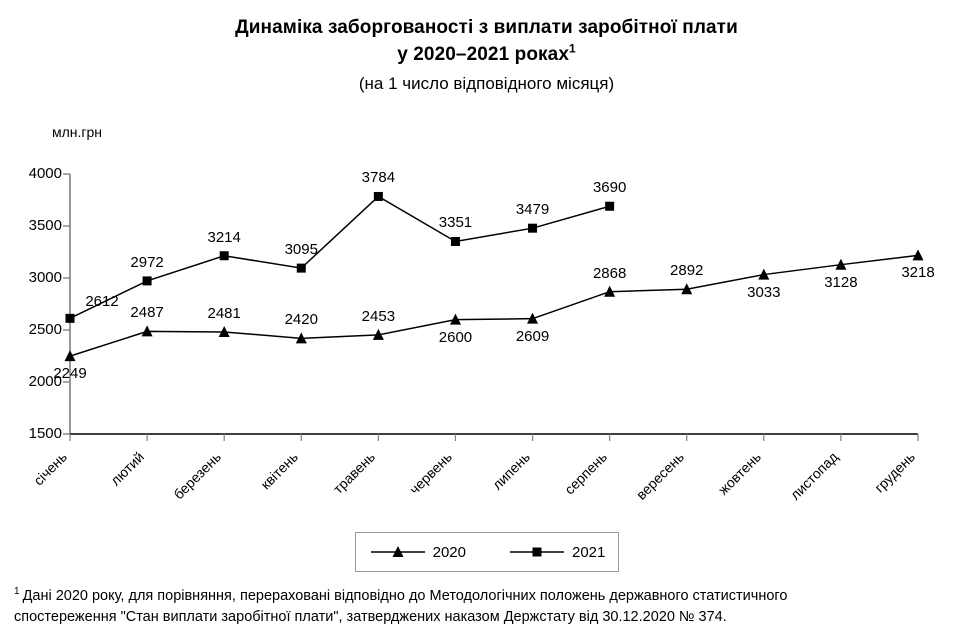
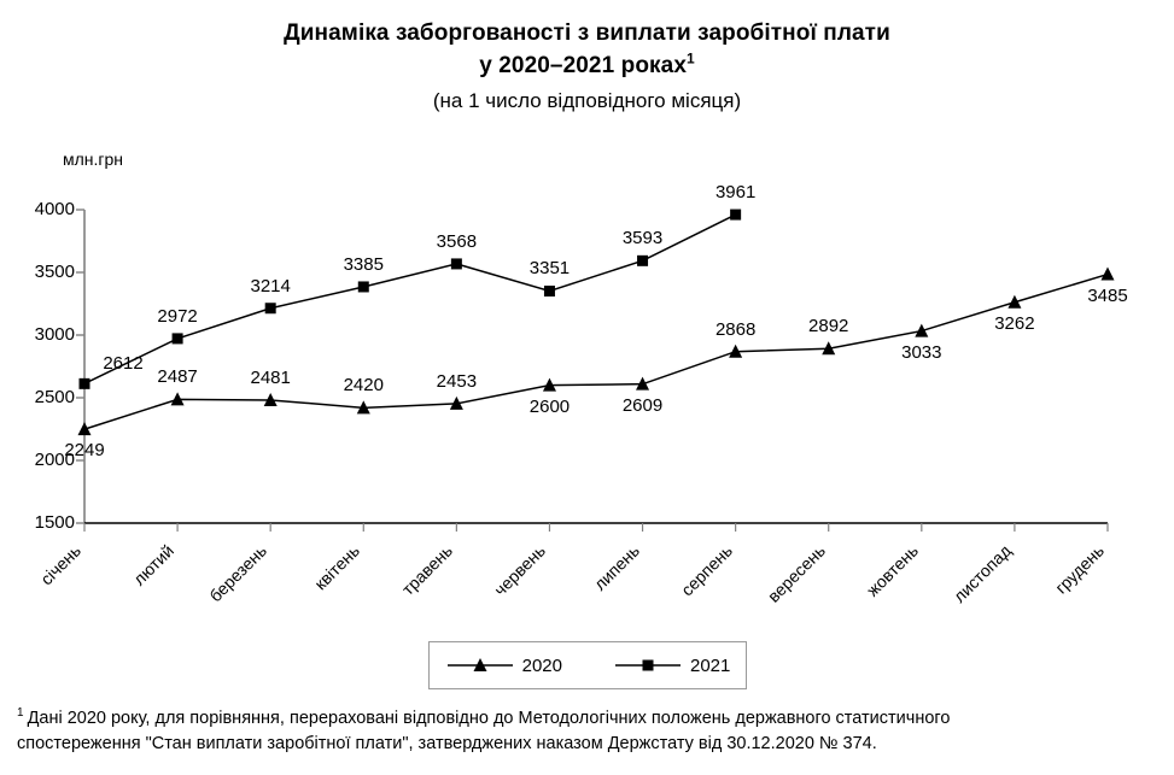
2021/квітень: 3095 -> 3385
2021/травень: 3784 -> 3568
2021/липень: 3479 -> 3593
2021/серпень: 3690 -> 3961
2020/листопад: 3128 -> 3262
2020/грудень: 3218 -> 3485
